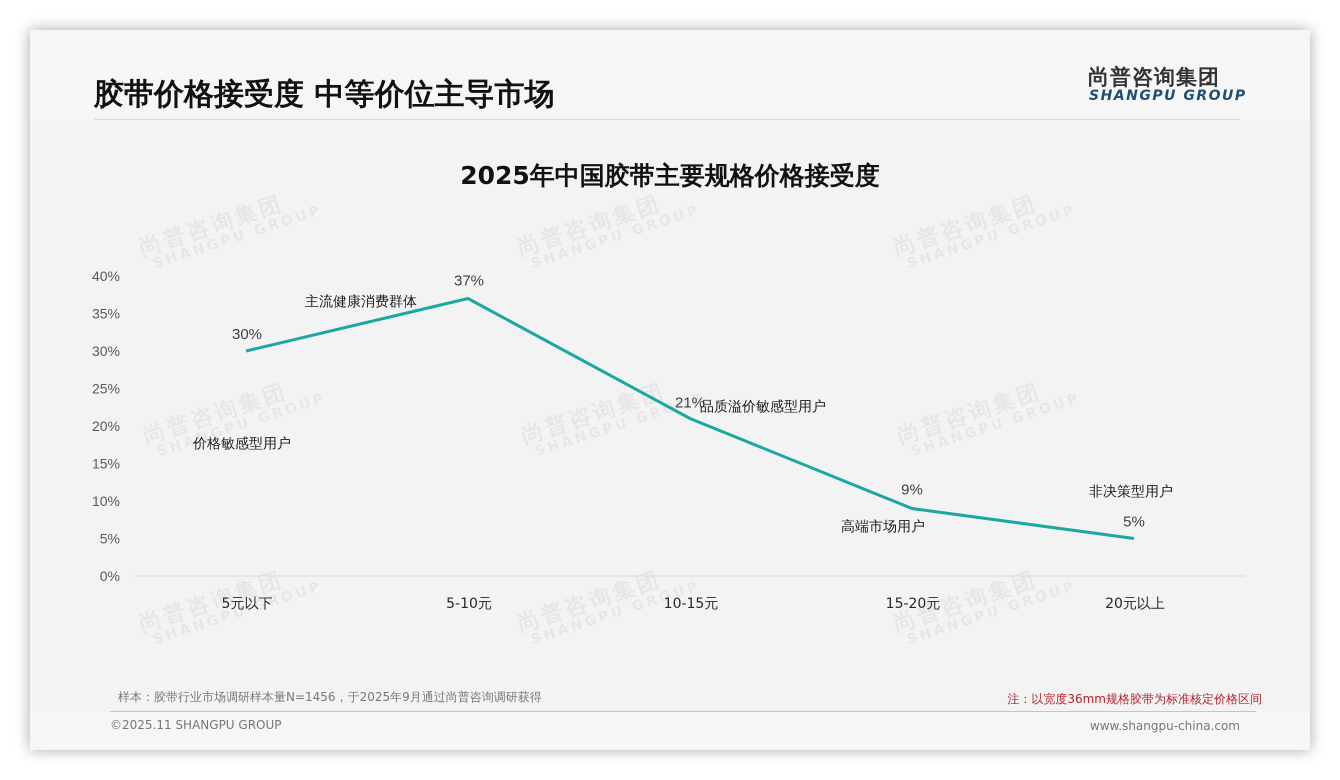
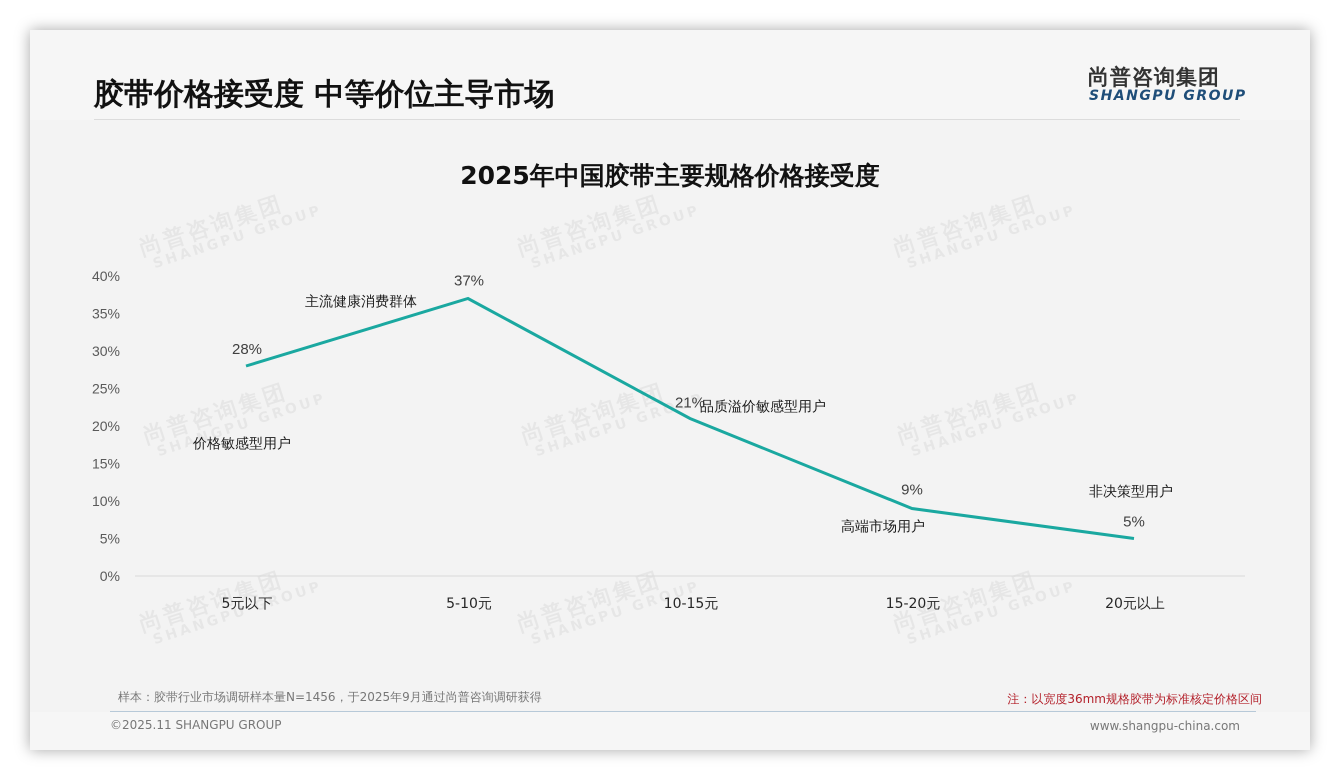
5元以下: 30% -> 28%
